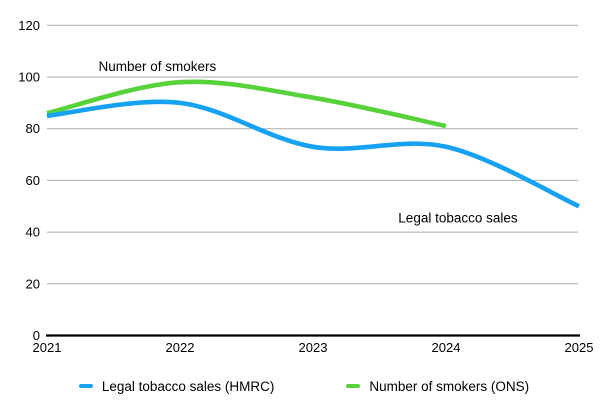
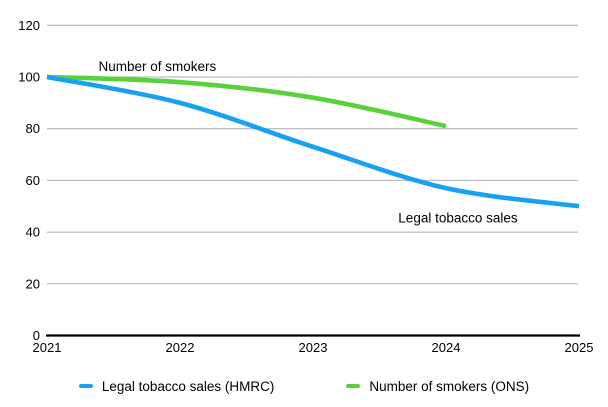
Legal tobacco sales (HMRC)/2021: 85 -> 100
Number of smokers (ONS)/2021: 86 -> 100
Legal tobacco sales (HMRC)/2024: 73 -> 57
